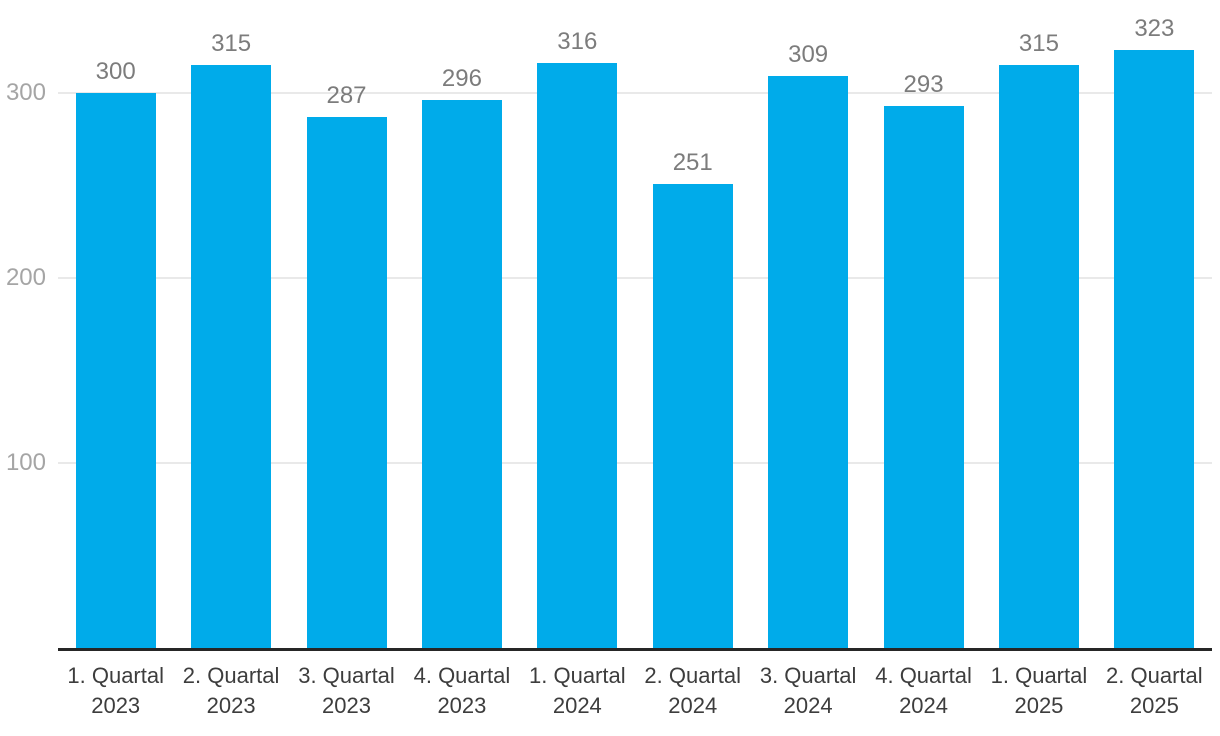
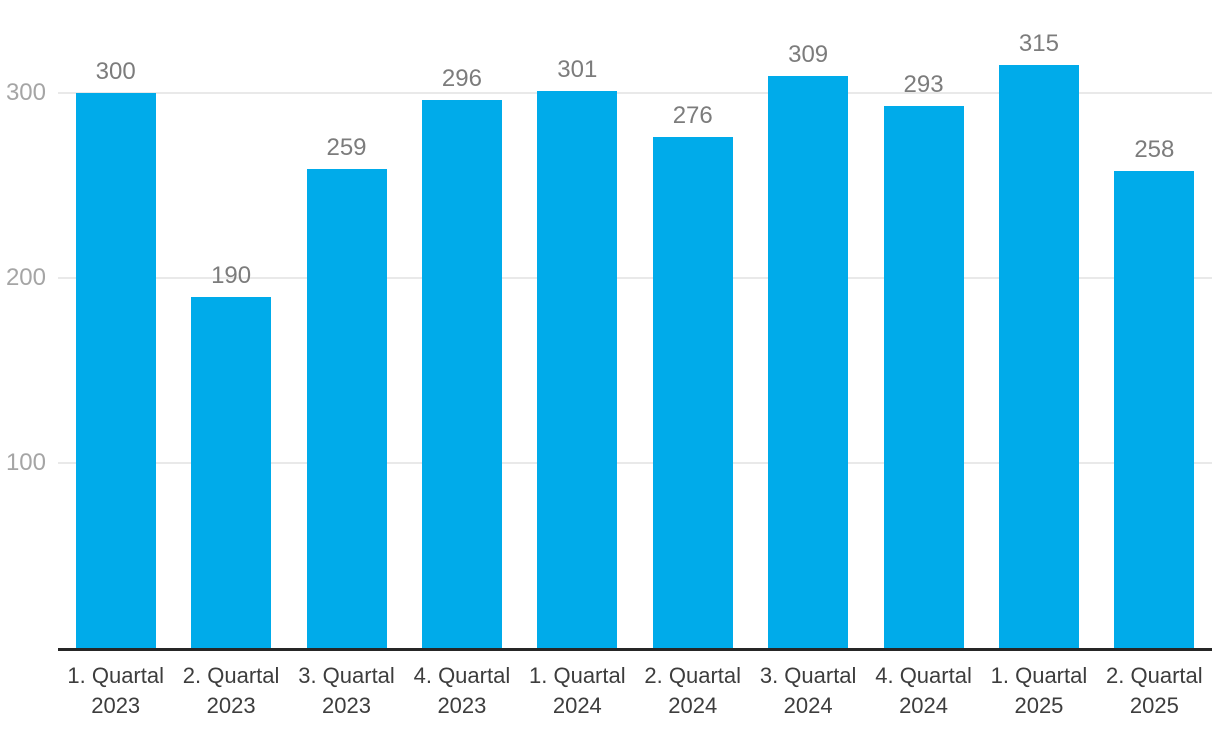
2. Quartal 2023: 315 -> 190
3. Quartal 2023: 287 -> 259
1. Quartal 2024: 316 -> 301
2. Quartal 2024: 251 -> 276
2. Quartal 2025: 323 -> 258
